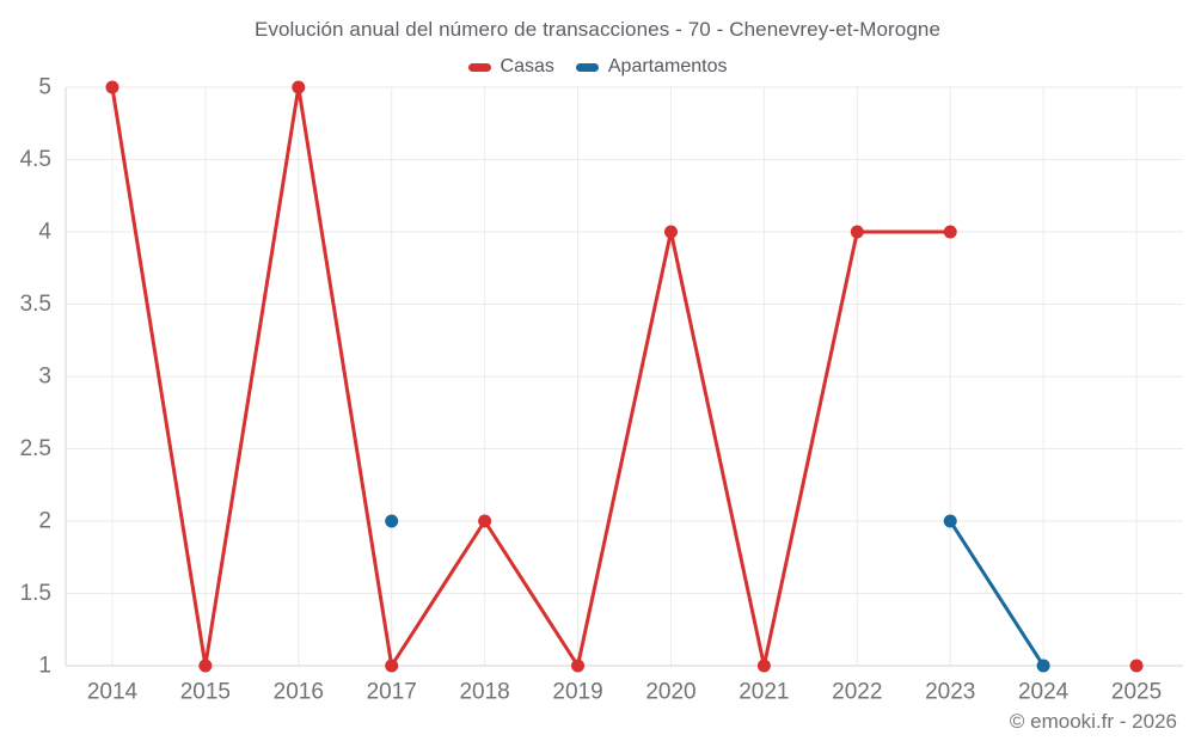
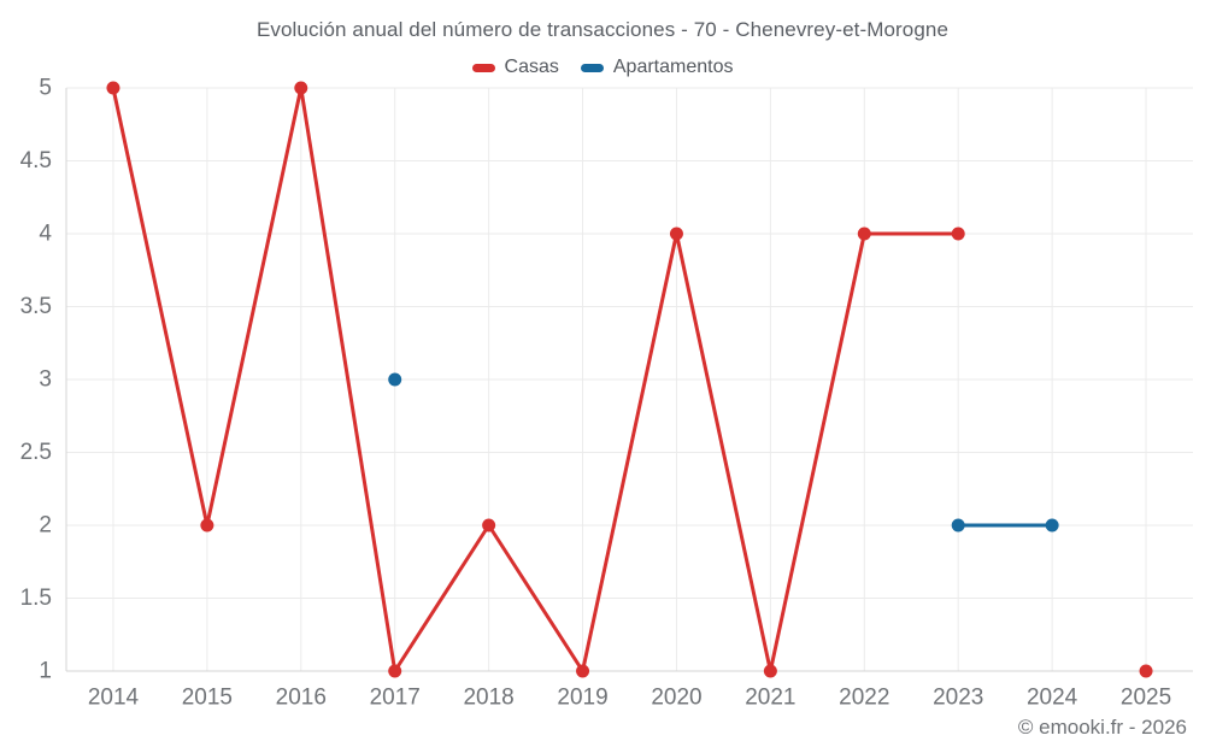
Casas/2015: 1 -> 2
Apartamentos/2017: 2 -> 3
Apartamentos/2024: 1 -> 2
